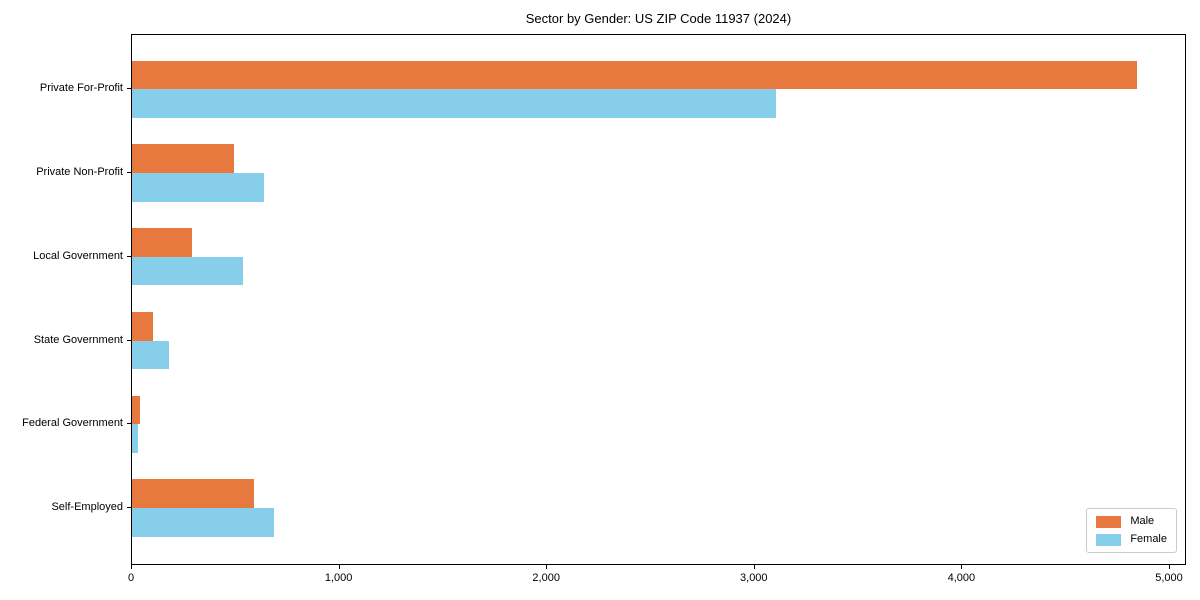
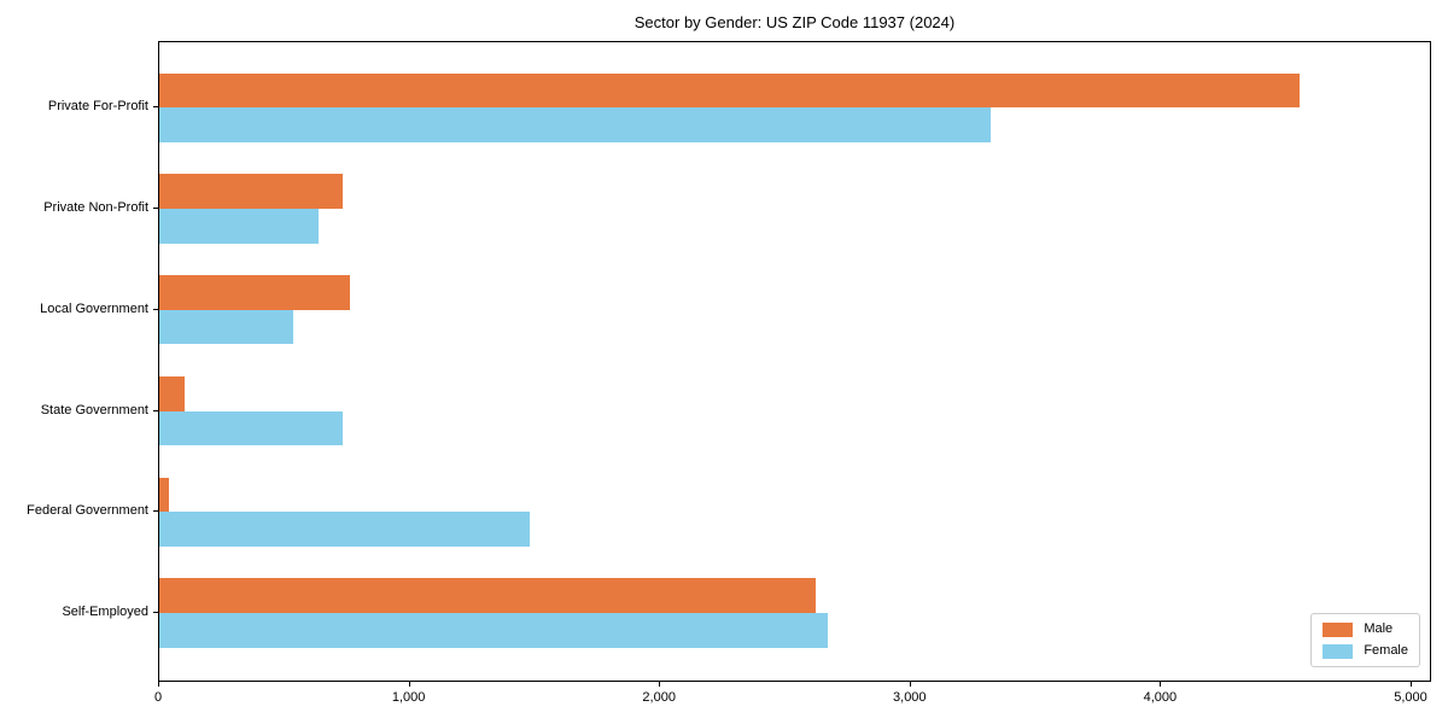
Male/Private For-Profit: 4840 -> 4550
Female/Private For-Profit: 3100 -> 3320
Male/Private Non-Profit: 490 -> 730
Male/Local Government: 290 -> 760
Female/State Government: 180 -> 730
Female/Federal Government: 30 -> 1480
Male/Self-Employed: 590 -> 2620
Female/Self-Employed: 680 -> 2670
